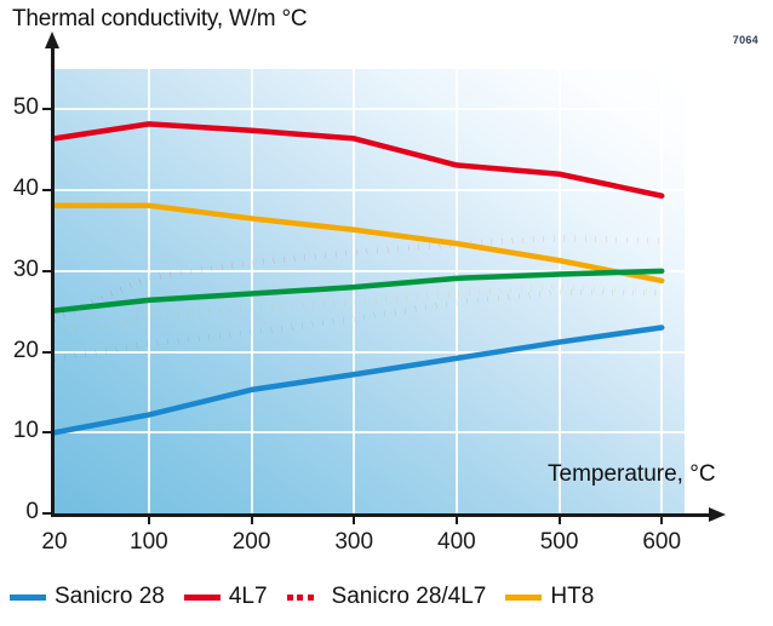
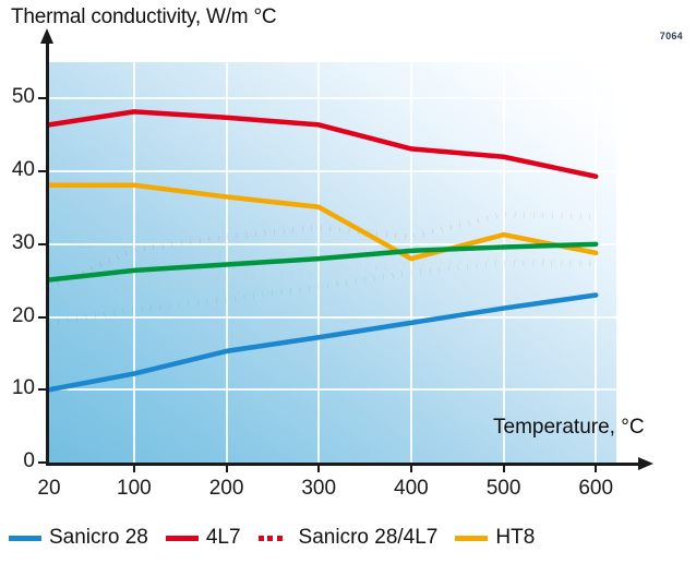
Sanicro 28/4L7/400: 33 -> 31
HT8/400: 33 -> 28
